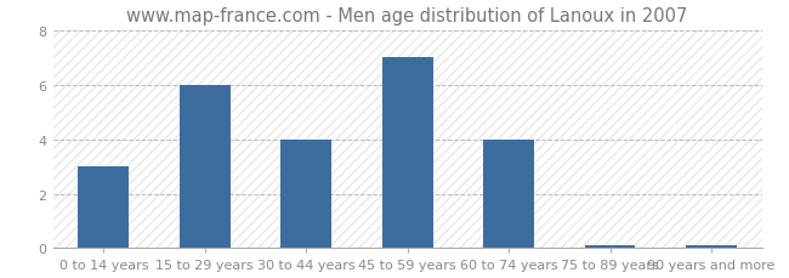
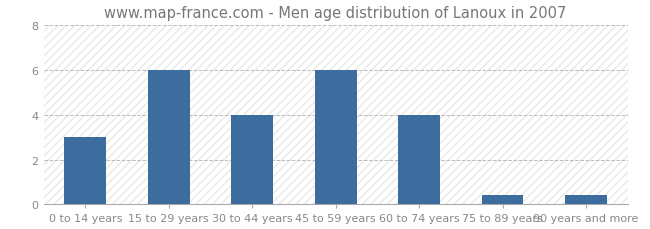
45 to 59 years: 7.0 -> 6.0
75 to 89 years: 0.1 -> 0.4
90 years and more: 0.1 -> 0.4
